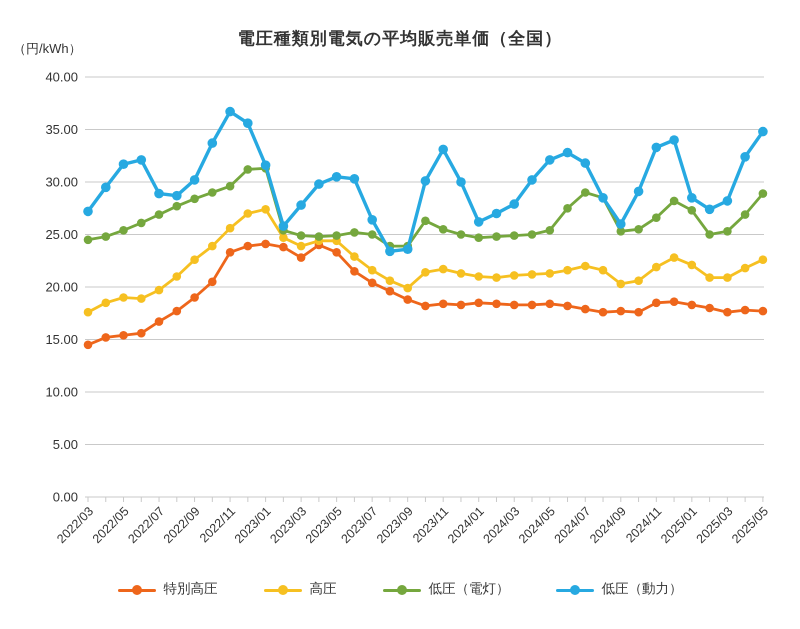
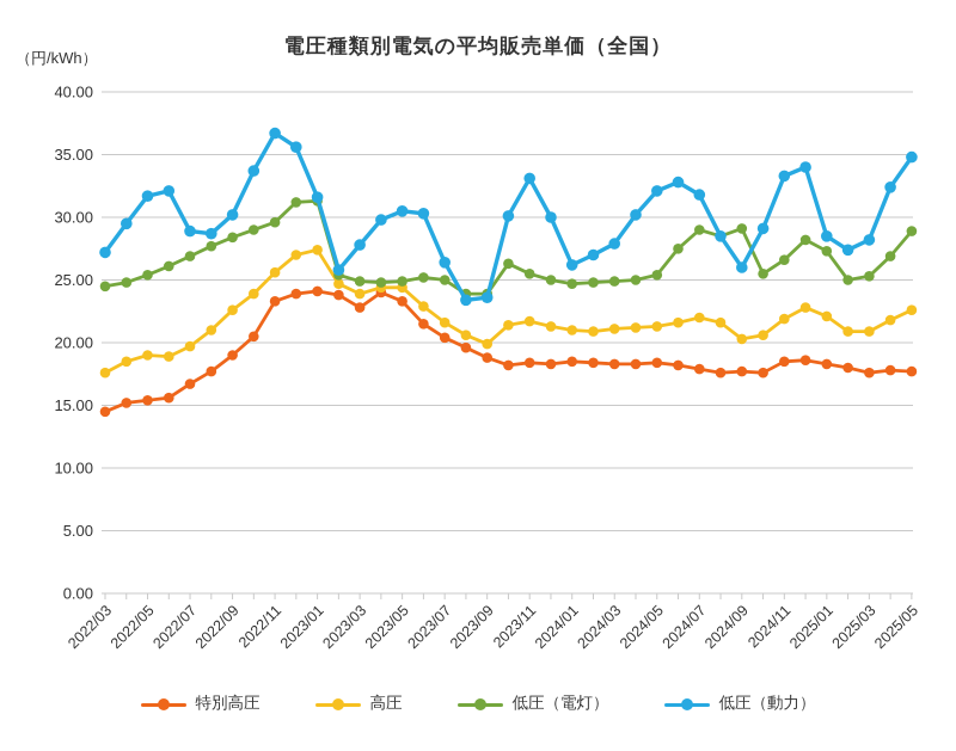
低圧（電灯）/2024/09: 25.3 -> 29.1
